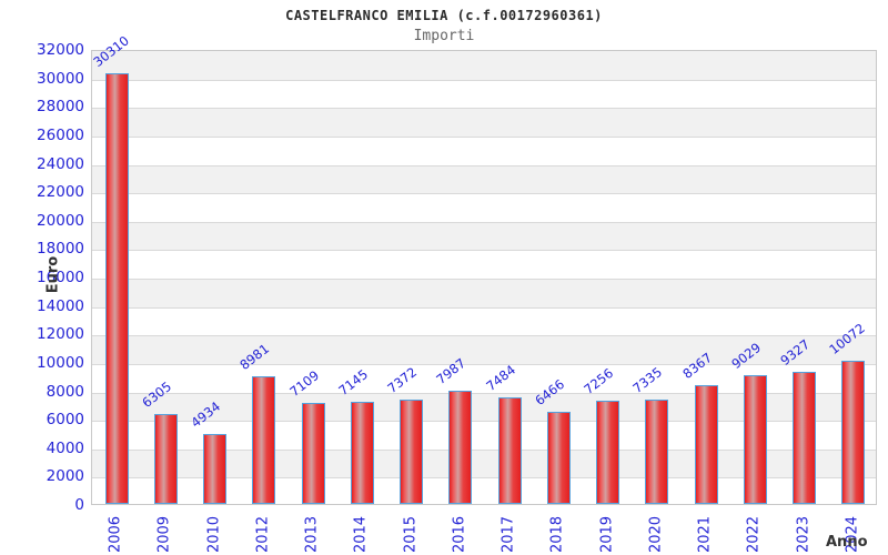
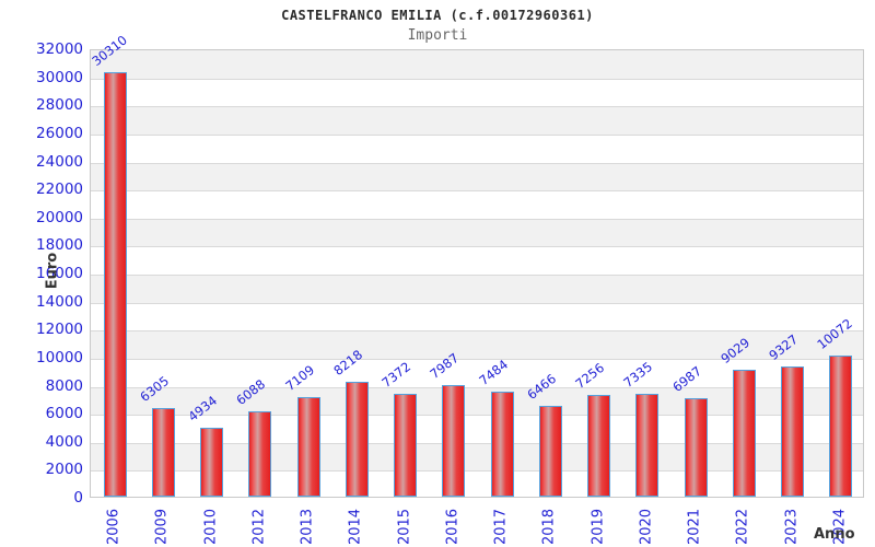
2012: 8981 -> 6088
2014: 7145 -> 8218
2021: 8367 -> 6987
